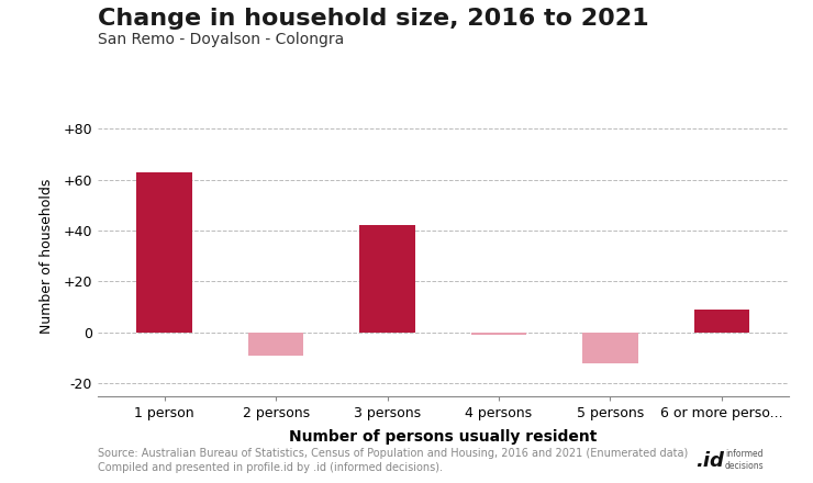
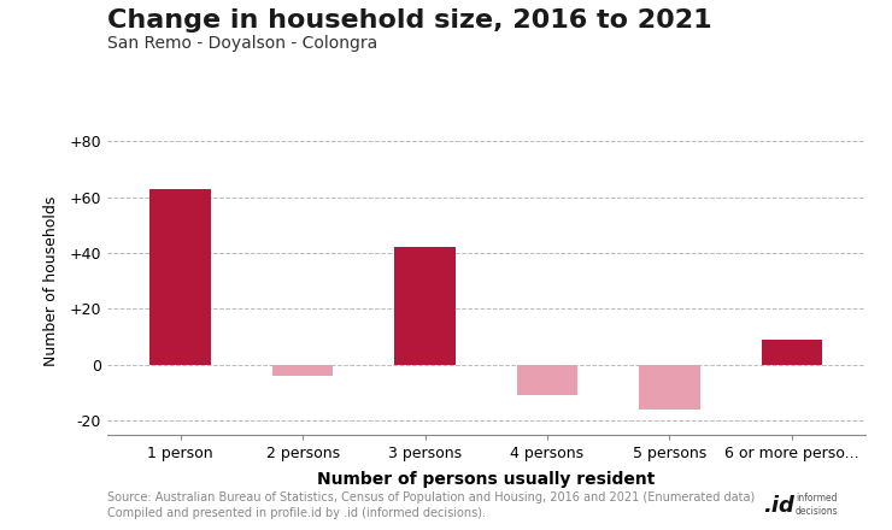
2 persons: -9 -> -4
4 persons: -1 -> -11
5 persons: -12 -> -16
